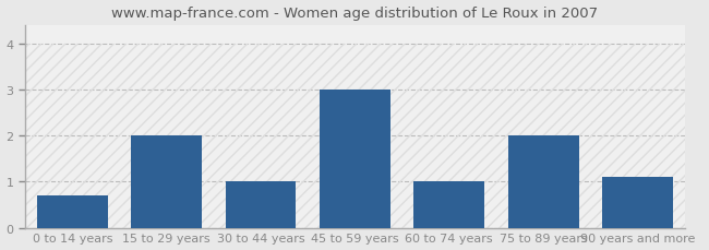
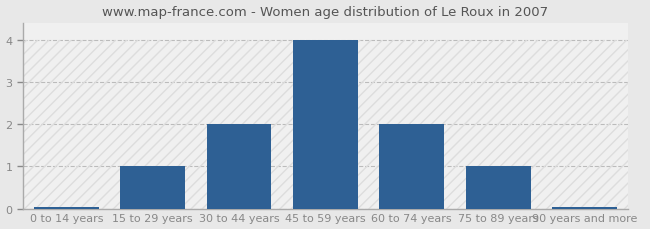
0 to 14 years: 0.70 -> 0.04
15 to 29 years: 2.00 -> 1.00
30 to 44 years: 1.00 -> 2.00
45 to 59 years: 3.00 -> 4.00
60 to 74 years: 1.00 -> 2.00
75 to 89 years: 2.00 -> 1.00
90 years and more: 1.10 -> 0.04
